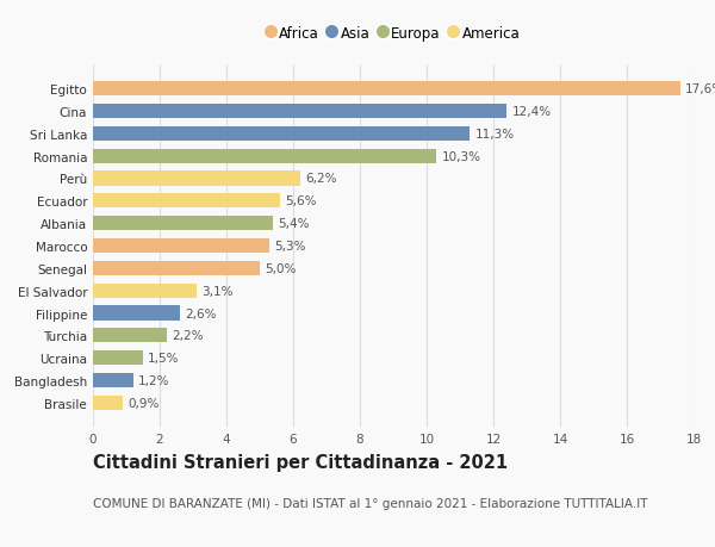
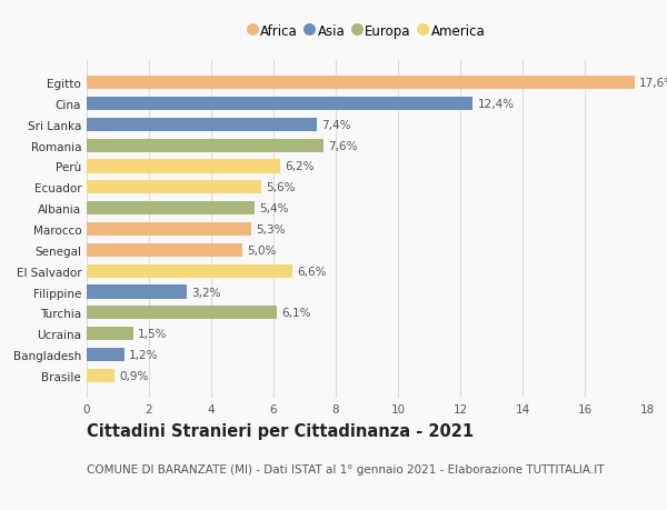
Sri Lanka: 11,3% -> 7,4%
Romania: 10,3% -> 7,6%
El Salvador: 3,1% -> 6,6%
Filippine: 2,6% -> 3,2%
Turchia: 2,2% -> 6,1%
